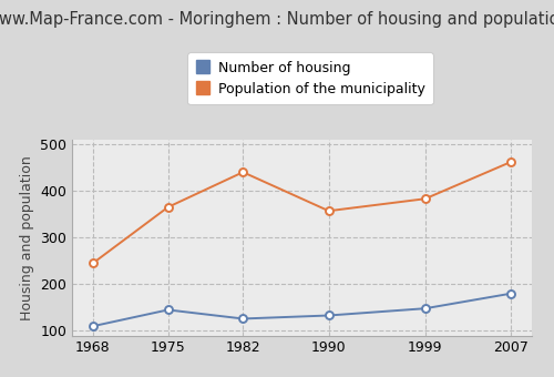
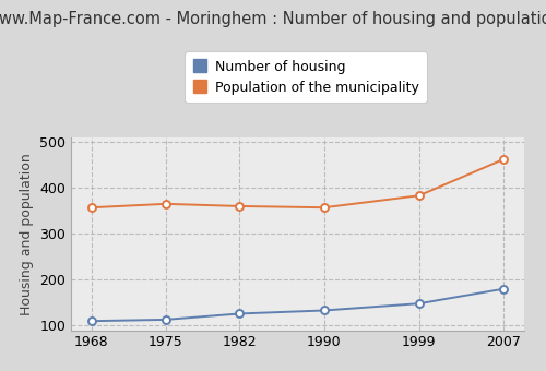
Population of the municipality/1968: 245 -> 357
Number of housing/1975: 145 -> 113
Population of the municipality/1982: 440 -> 360
